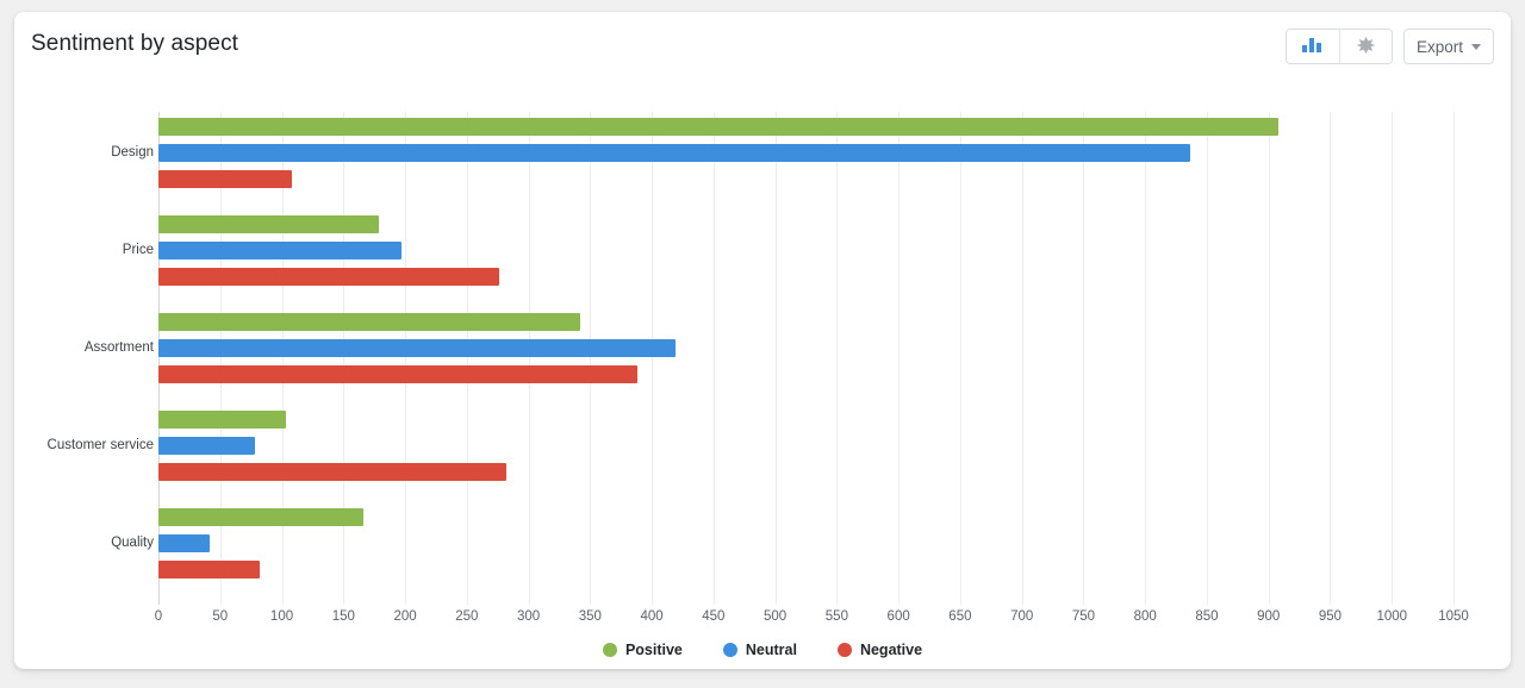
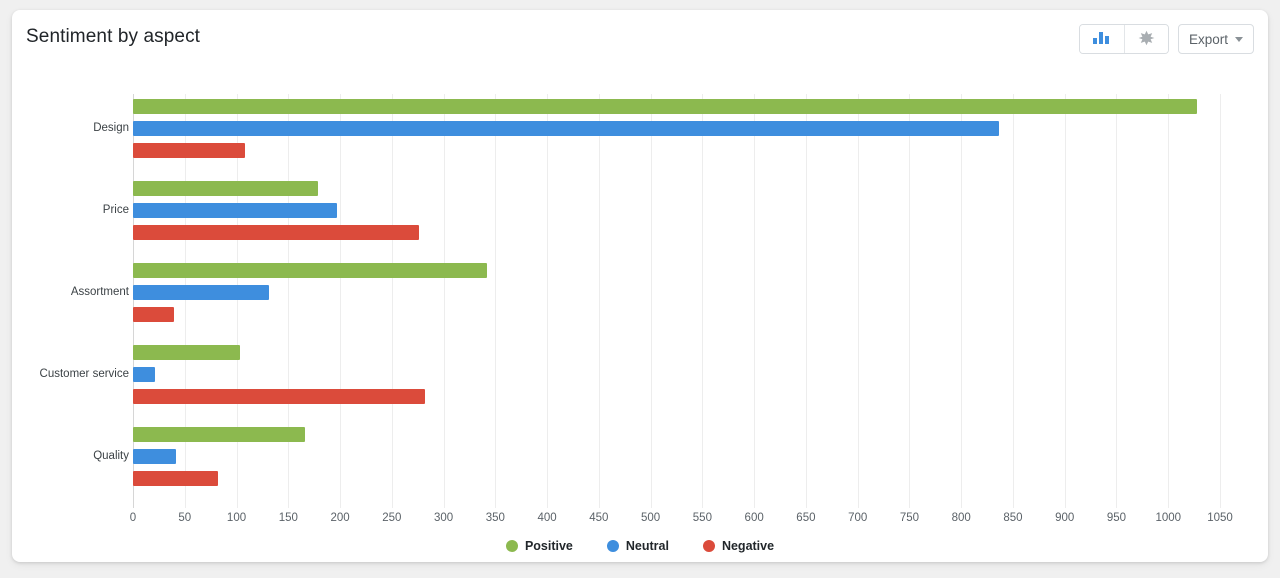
Positive/Design: 908 -> 1028
Neutral/Assortment: 419 -> 131
Negative/Assortment: 388 -> 40
Neutral/Customer service: 78 -> 21
